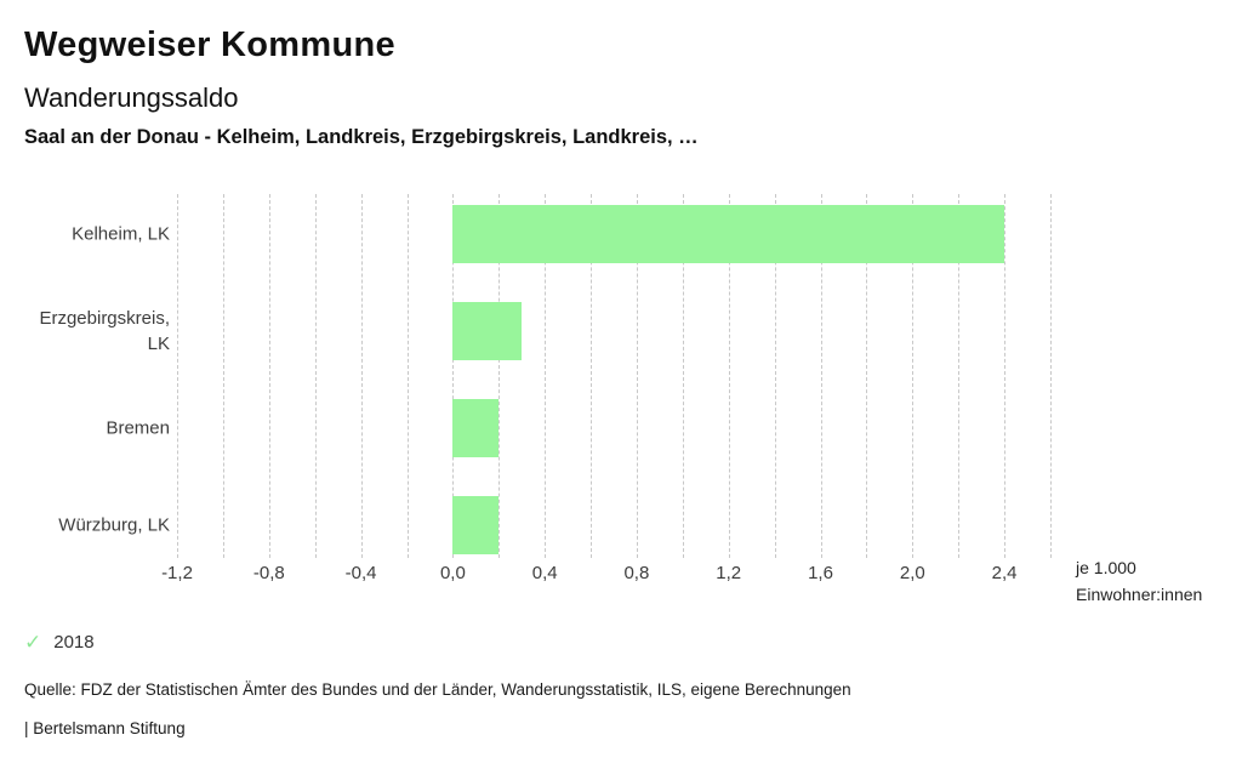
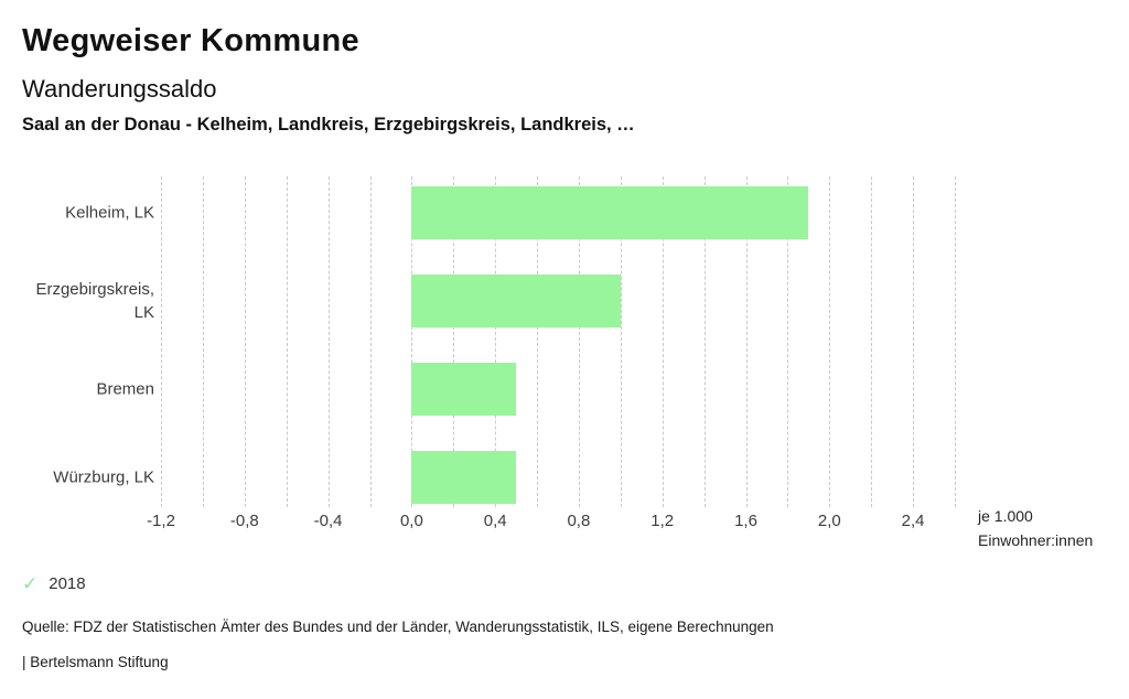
Kelheim, LK: 2,4 -> 1,9
Erzgebirgskreis, LK: 0,3 -> 1,0
Bremen: 0,2 -> 0,5
Würzburg, LK: 0,2 -> 0,5
